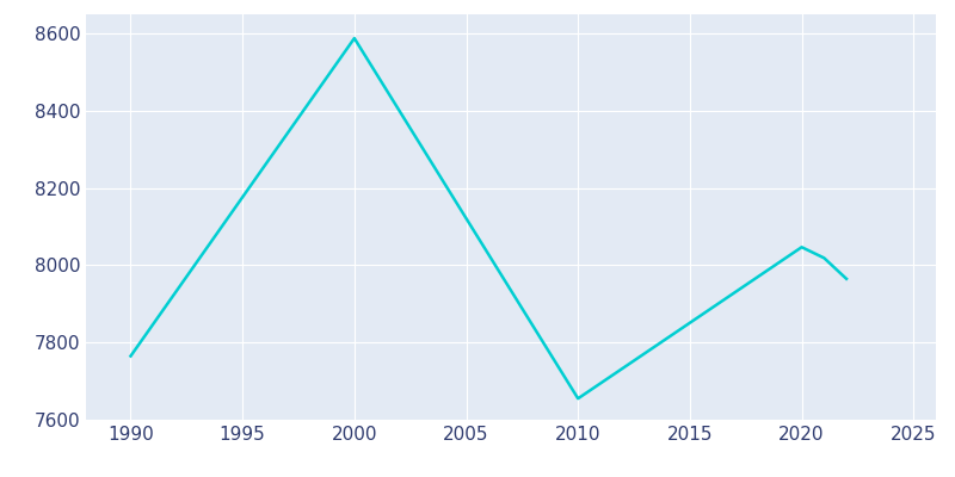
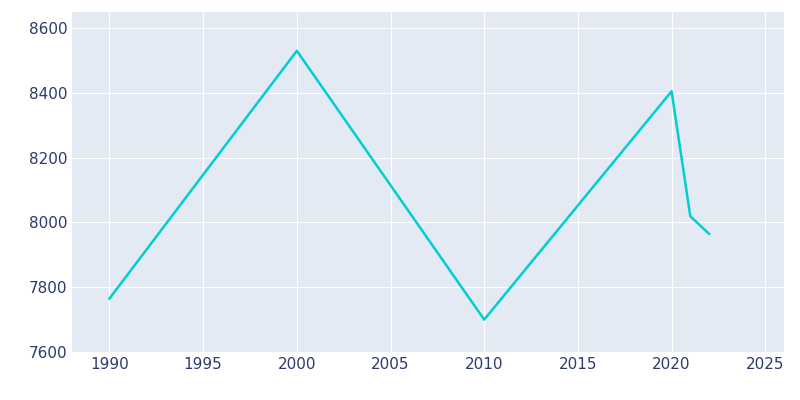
2000: 8588 -> 8530
2010: 7655 -> 7700
2020: 8047 -> 8405
